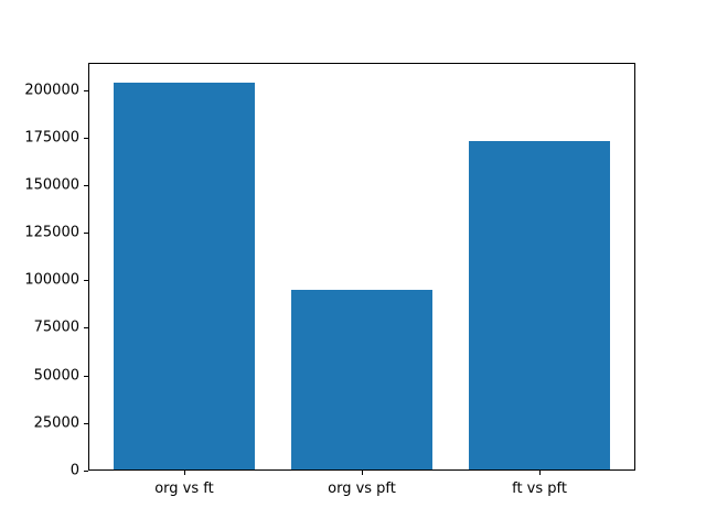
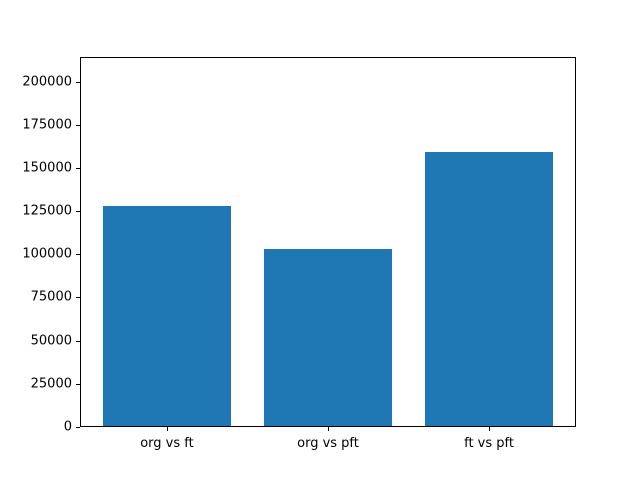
org vs ft: 204000 -> 128000
org vs pft: 95000 -> 103000
ft vs pft: 173000 -> 159000
